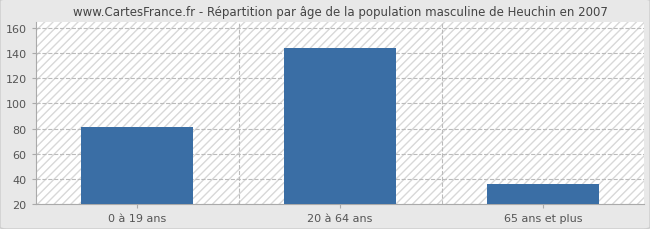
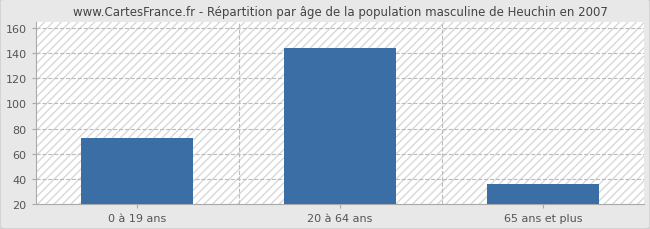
0 à 19 ans: 81 -> 73
